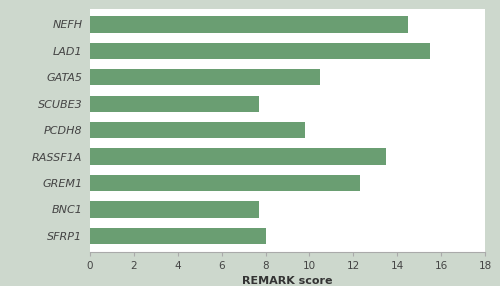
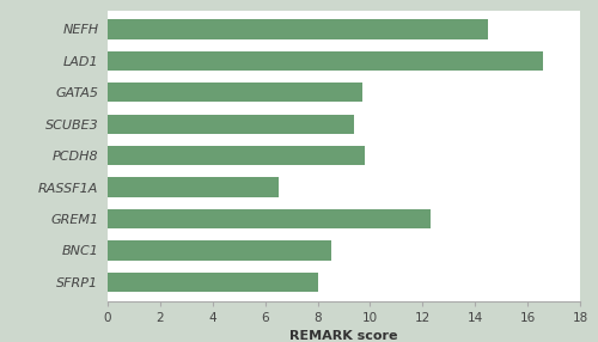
LAD1: 15.5 -> 16.6
GATA5: 10.5 -> 9.7
SCUBE3: 7.7 -> 9.4
RASSF1A: 13.5 -> 6.5
BNC1: 7.7 -> 8.5
